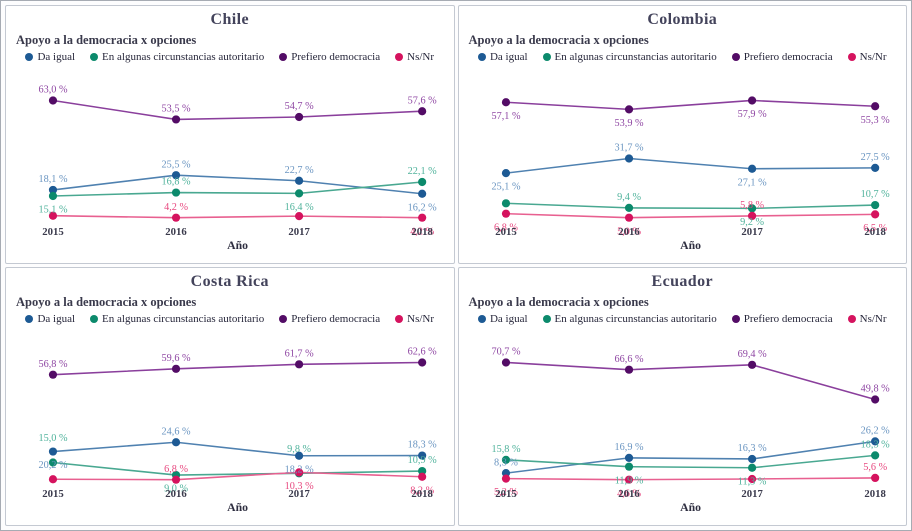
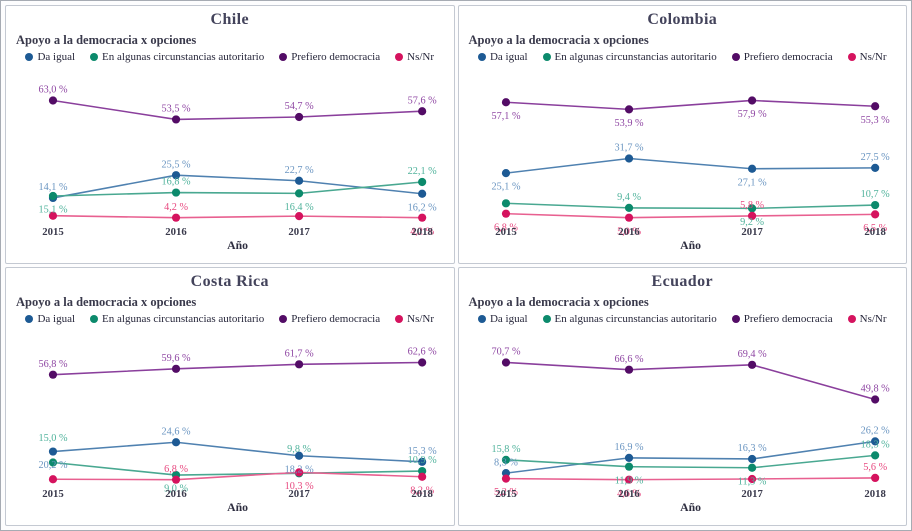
Chile/Da igual/2015: 18,1 -> 14,1
Costa Rica/Da igual/2018: 18,3 -> 15,3
